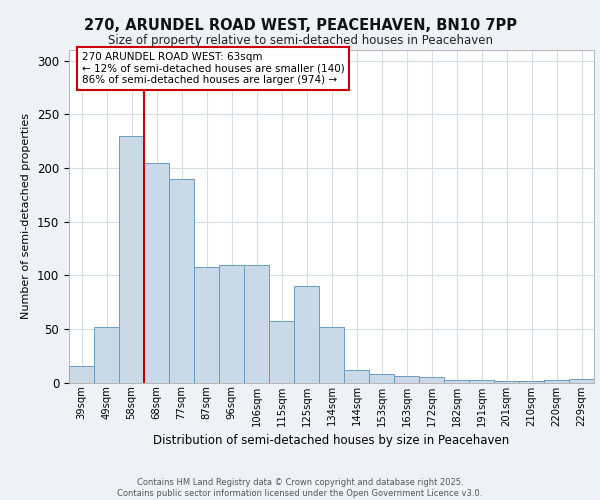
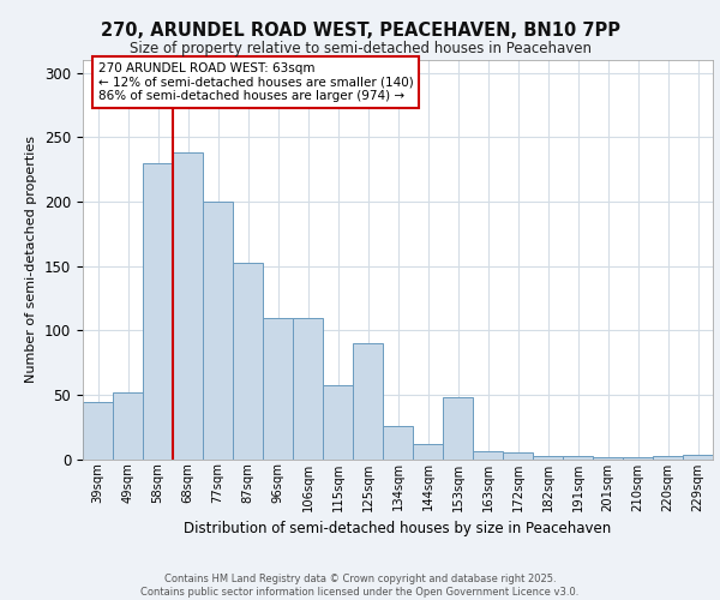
39sqm: 15 -> 44
68sqm: 205 -> 238
77sqm: 190 -> 200
87sqm: 108 -> 152
134sqm: 52 -> 26
153sqm: 8 -> 48
